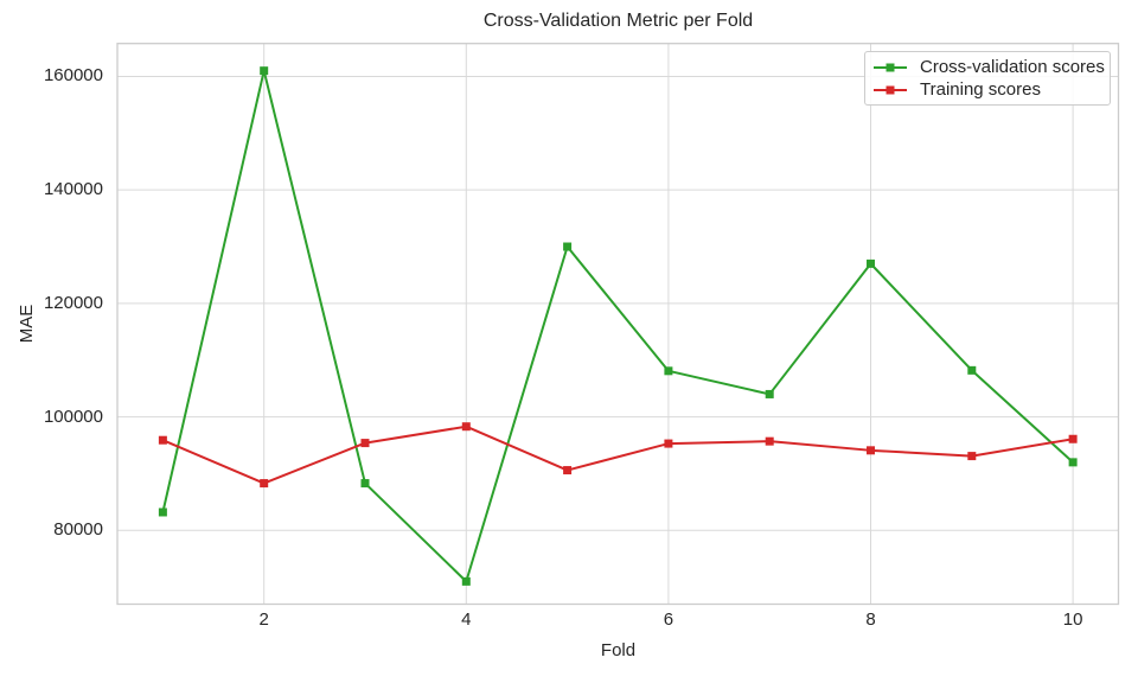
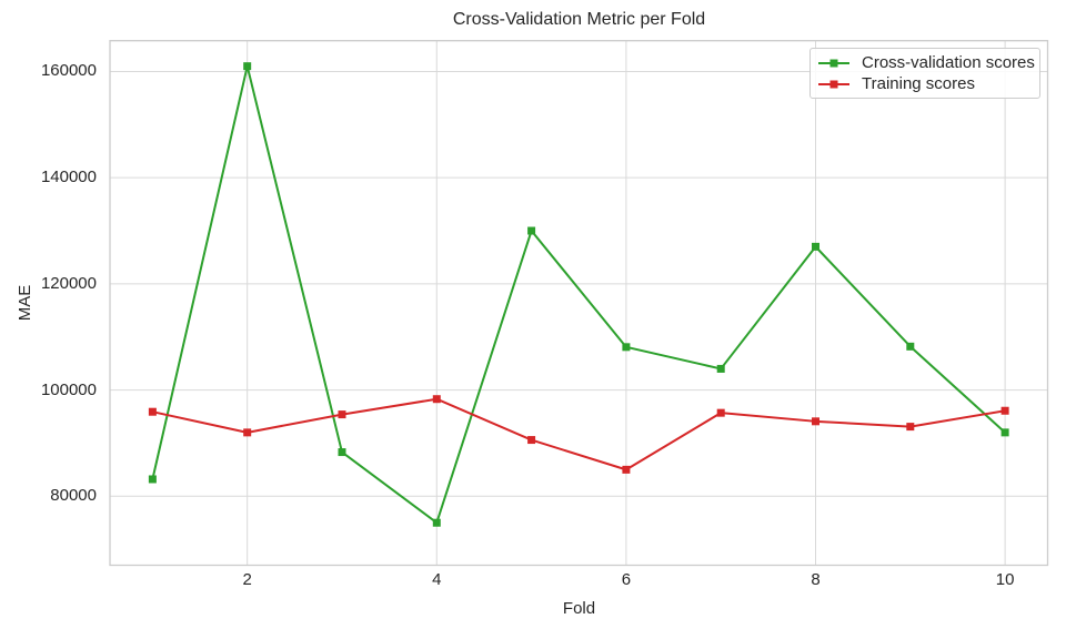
Training scores/2: 88000 -> 92000
Cross-validation scores/4: 71000 -> 75000
Training scores/6: 95000 -> 85000
